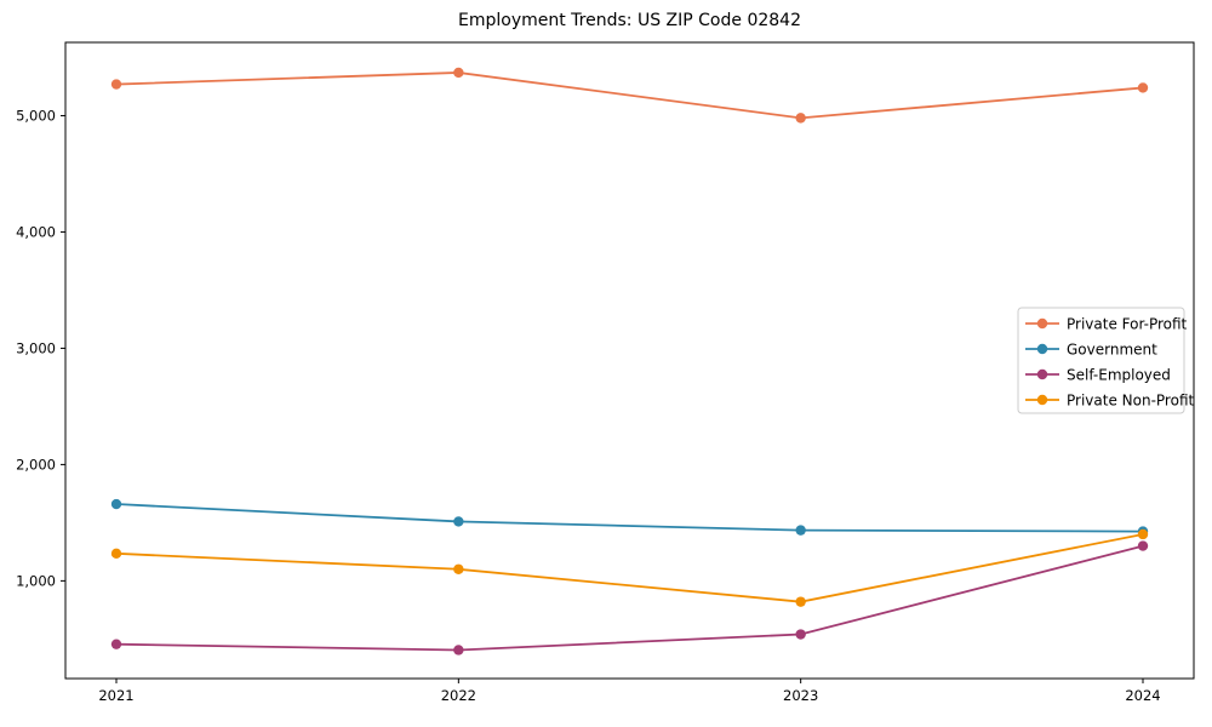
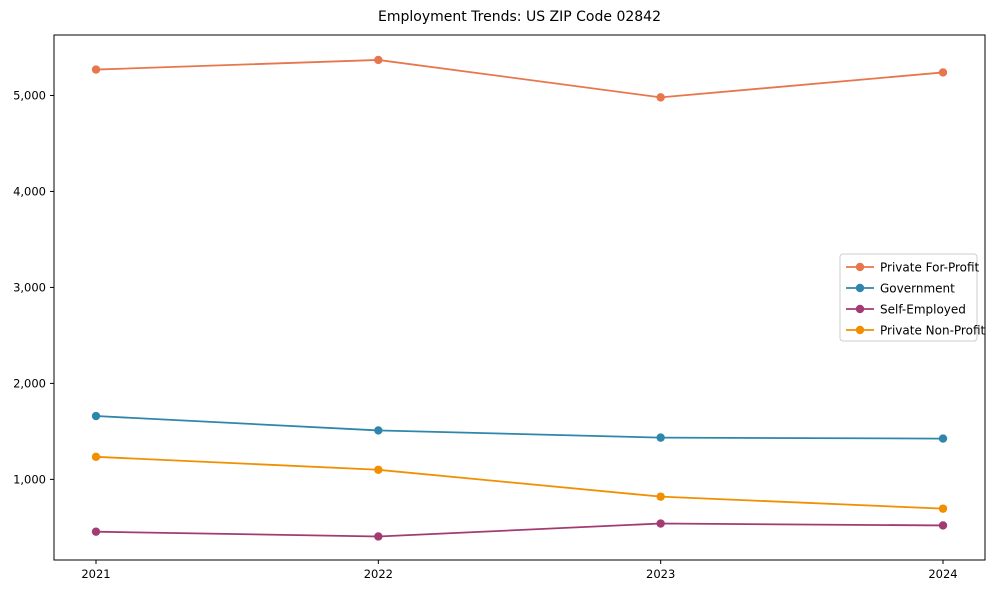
Self-Employed/2024: 1300 -> 500
Private Non-Profit/2024: 1400 -> 700
